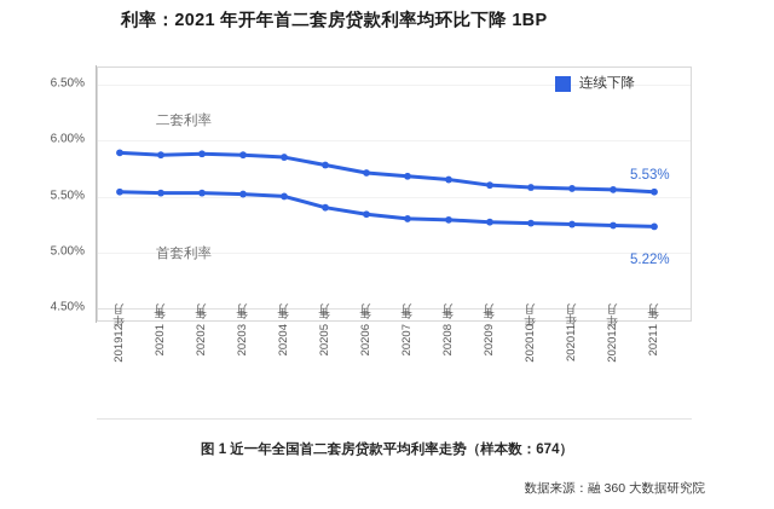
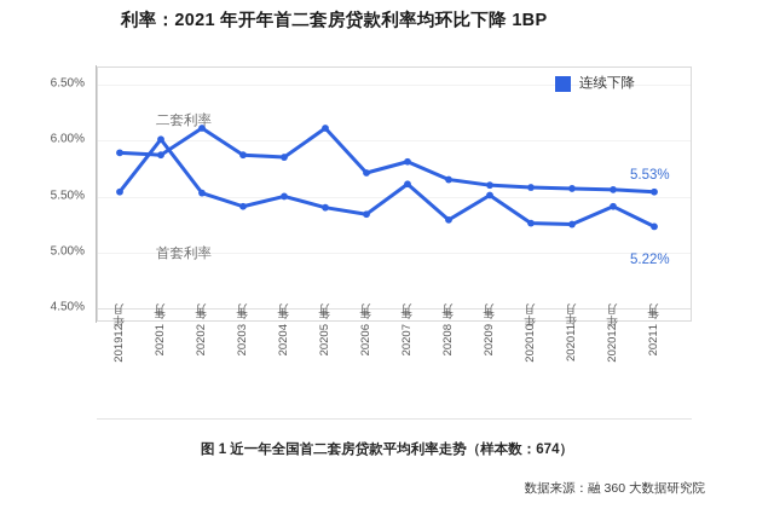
首套利率/2020年1月: 5.5% -> 6.0%
二套利率/2020年2月: 5.9% -> 6.1%
首套利率/2020年3月: 5.5% -> 5.4%
二套利率/2020年5月: 5.8% -> 6.1%
二套利率/2020年7月: 5.7% -> 5.8%
首套利率/2020年7月: 5.3% -> 5.6%
首套利率/2020年9月: 5.3% -> 5.5%
首套利率/2020年12月: 5.2% -> 5.4%
